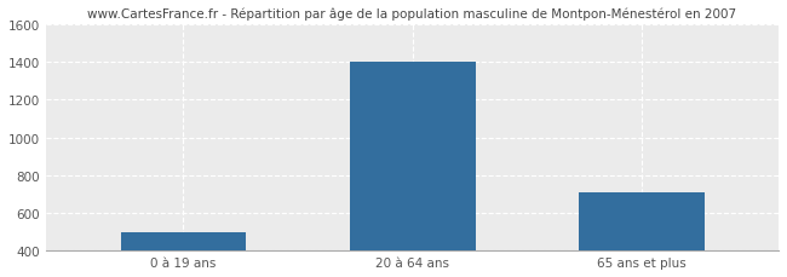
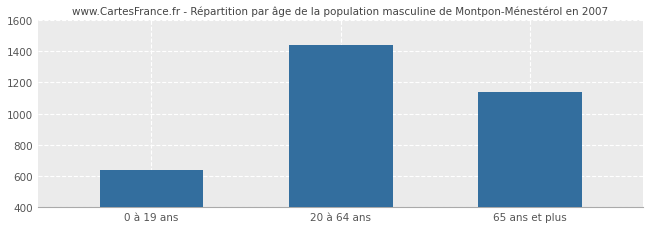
0 à 19 ans: 500 -> 640
20 à 64 ans: 1400 -> 1440
65 ans et plus: 710 -> 1140
